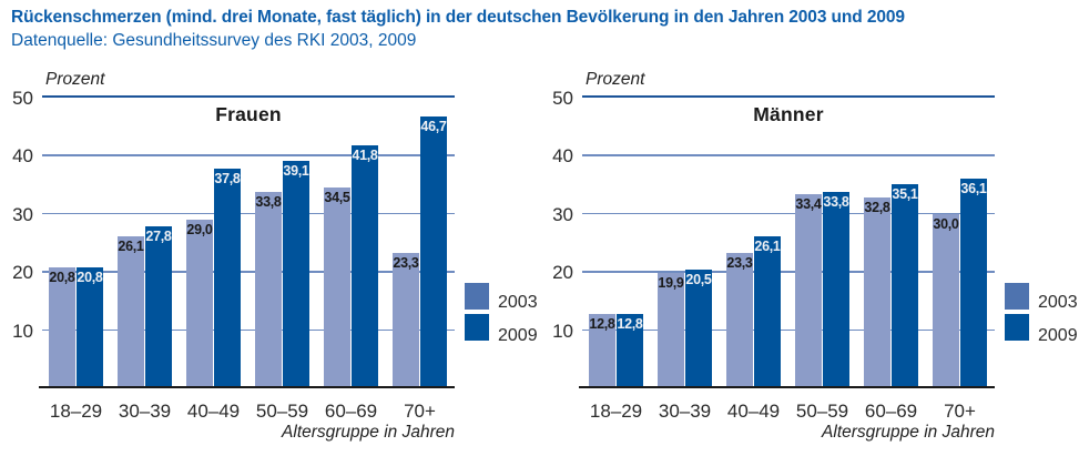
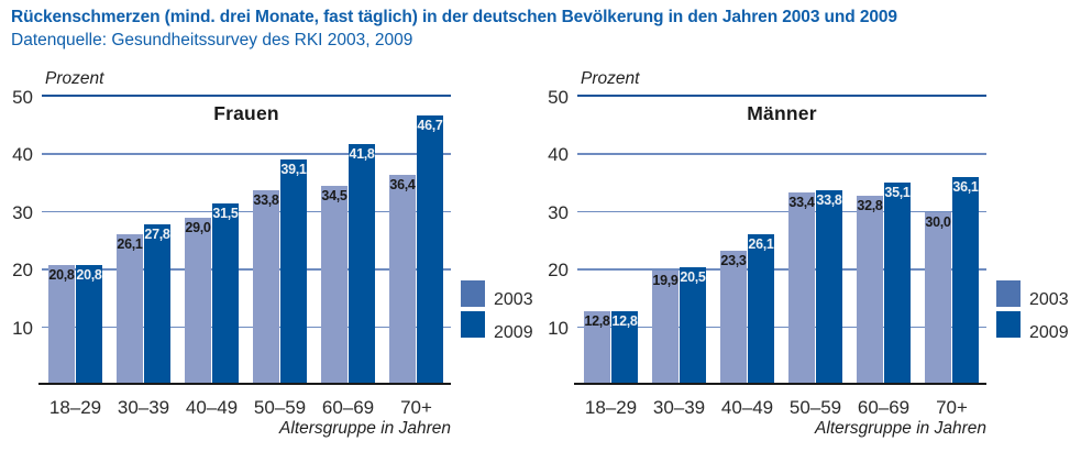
Frauen/2009/40–49: 37,8 -> 31,5
Frauen/2003/70+: 23,3 -> 36,4
